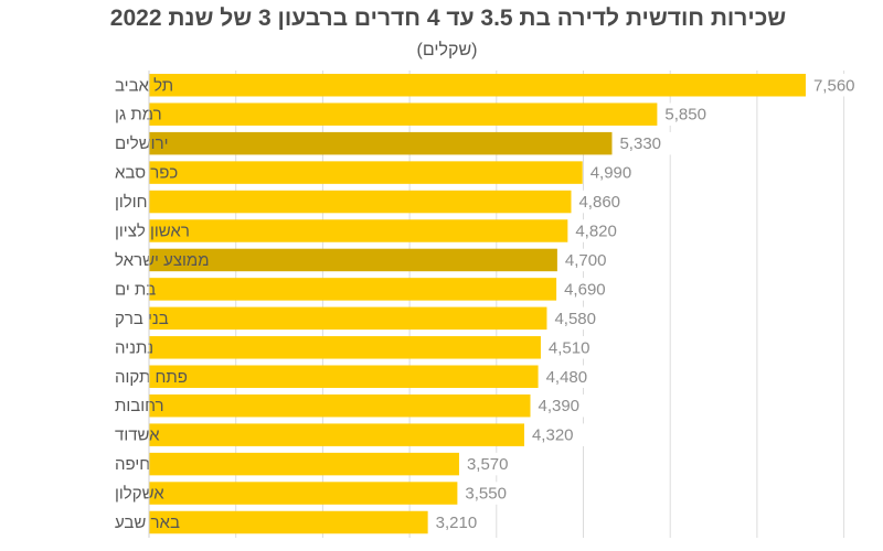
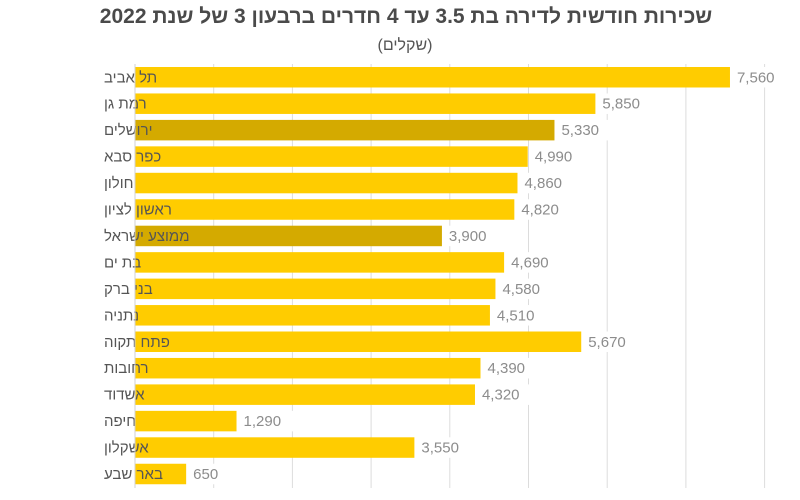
ממוצע ישראל: 4,700 -> 3,900
פתח תקוה: 4,480 -> 5,670
חיפה: 3,570 -> 1,290
באר שבע: 3,210 -> 650
